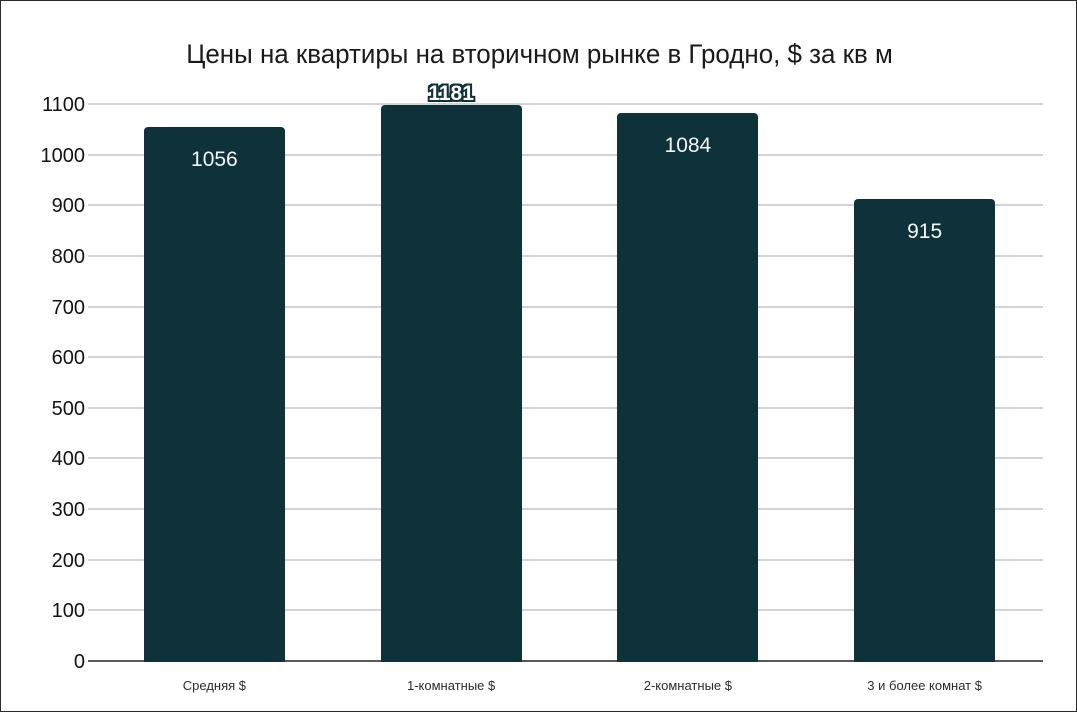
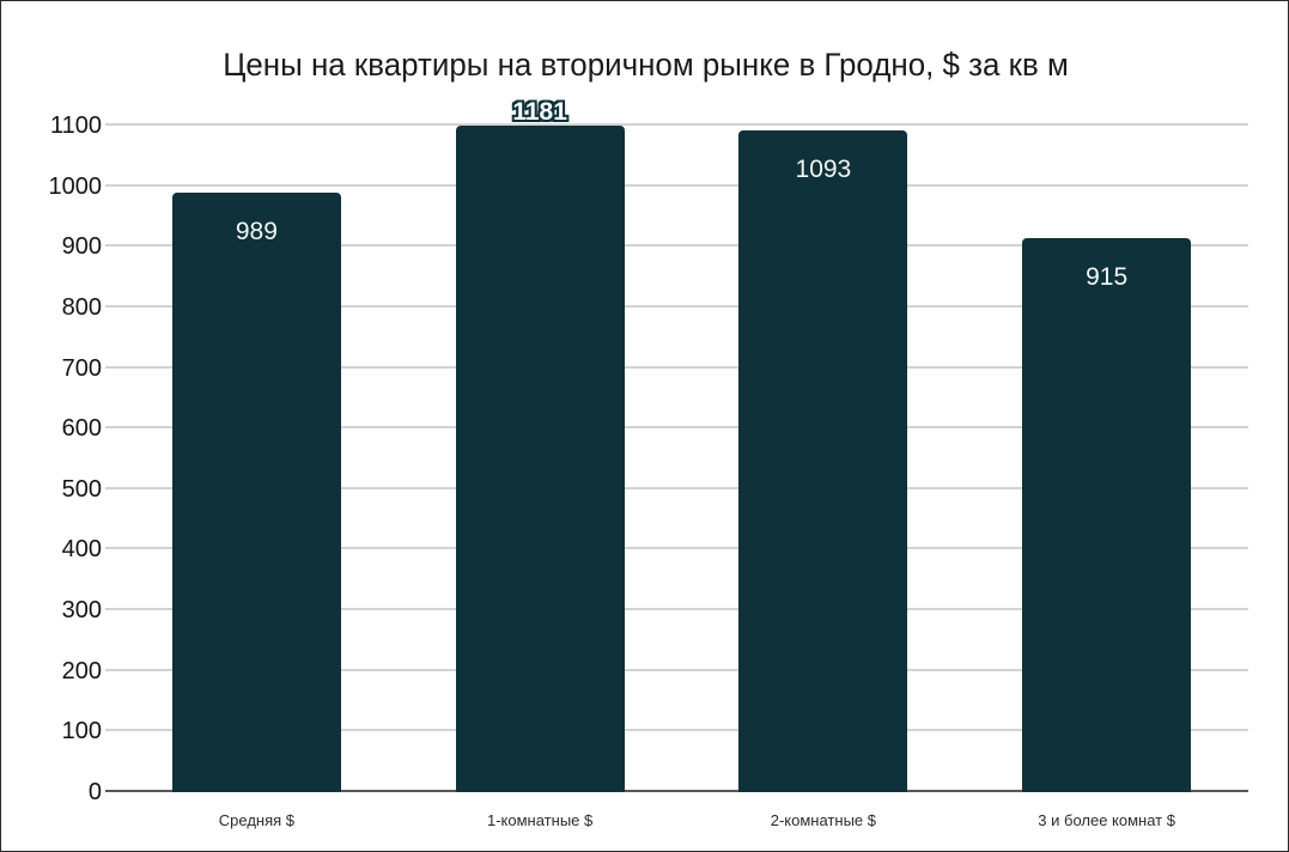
Средняя $: 1056 -> 989
2-комнатные $: 1084 -> 1093
